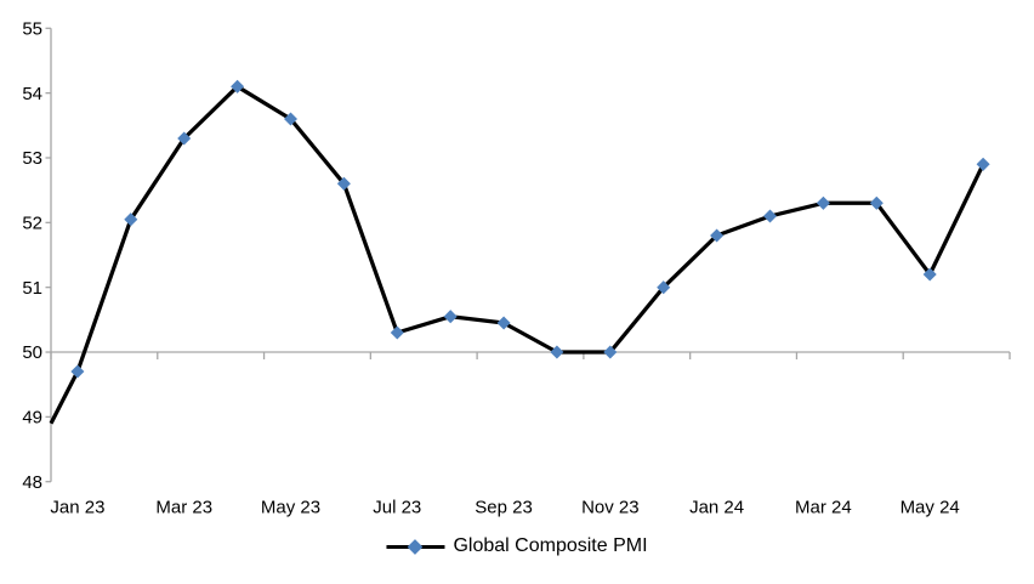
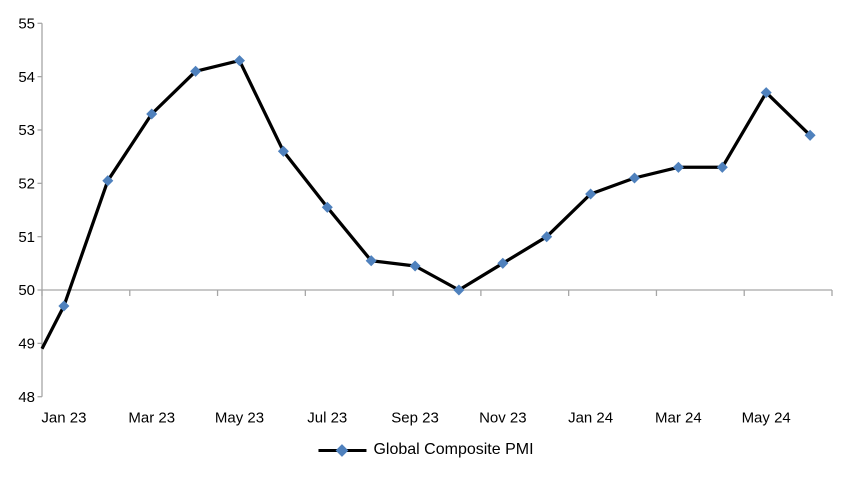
May 23: 53.6 -> 54.3
Jul 23: 50.3 -> 51.5
Nov 23: 50.0 -> 50.5
May 24: 51.2 -> 53.7
